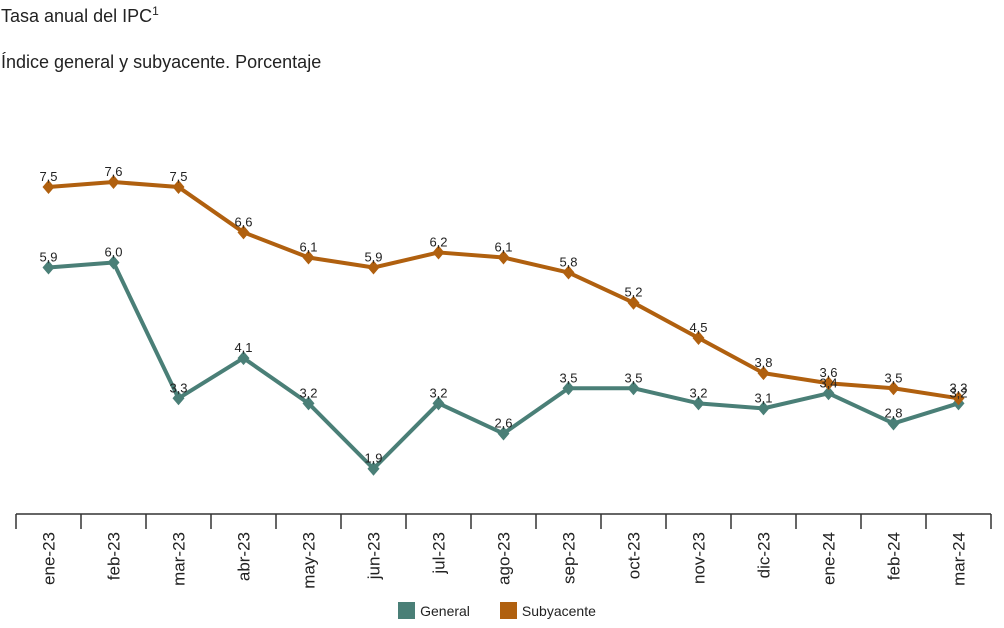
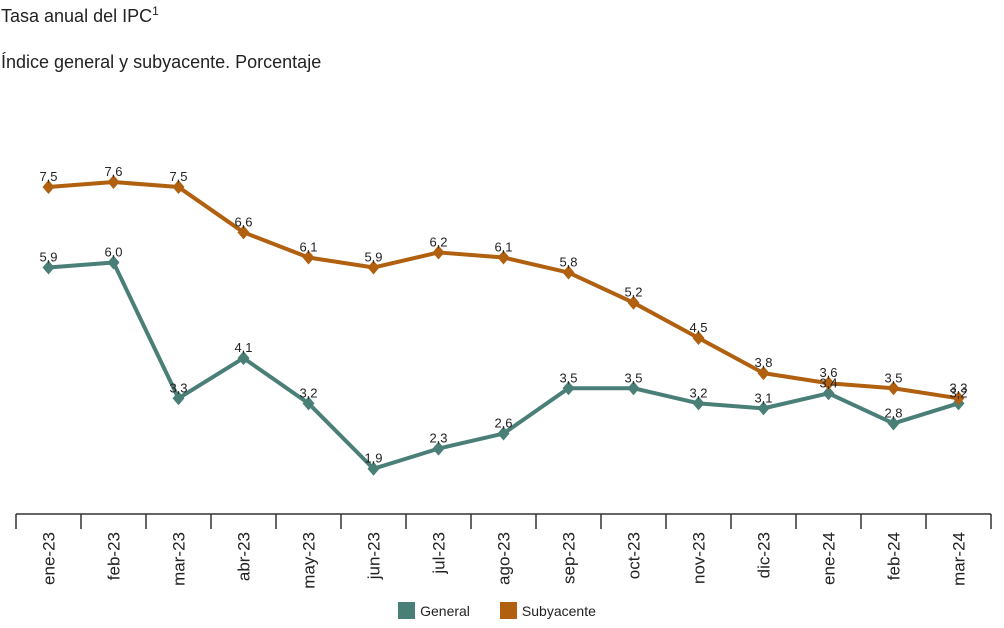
General/jul-23: 3,2 -> 2,3
